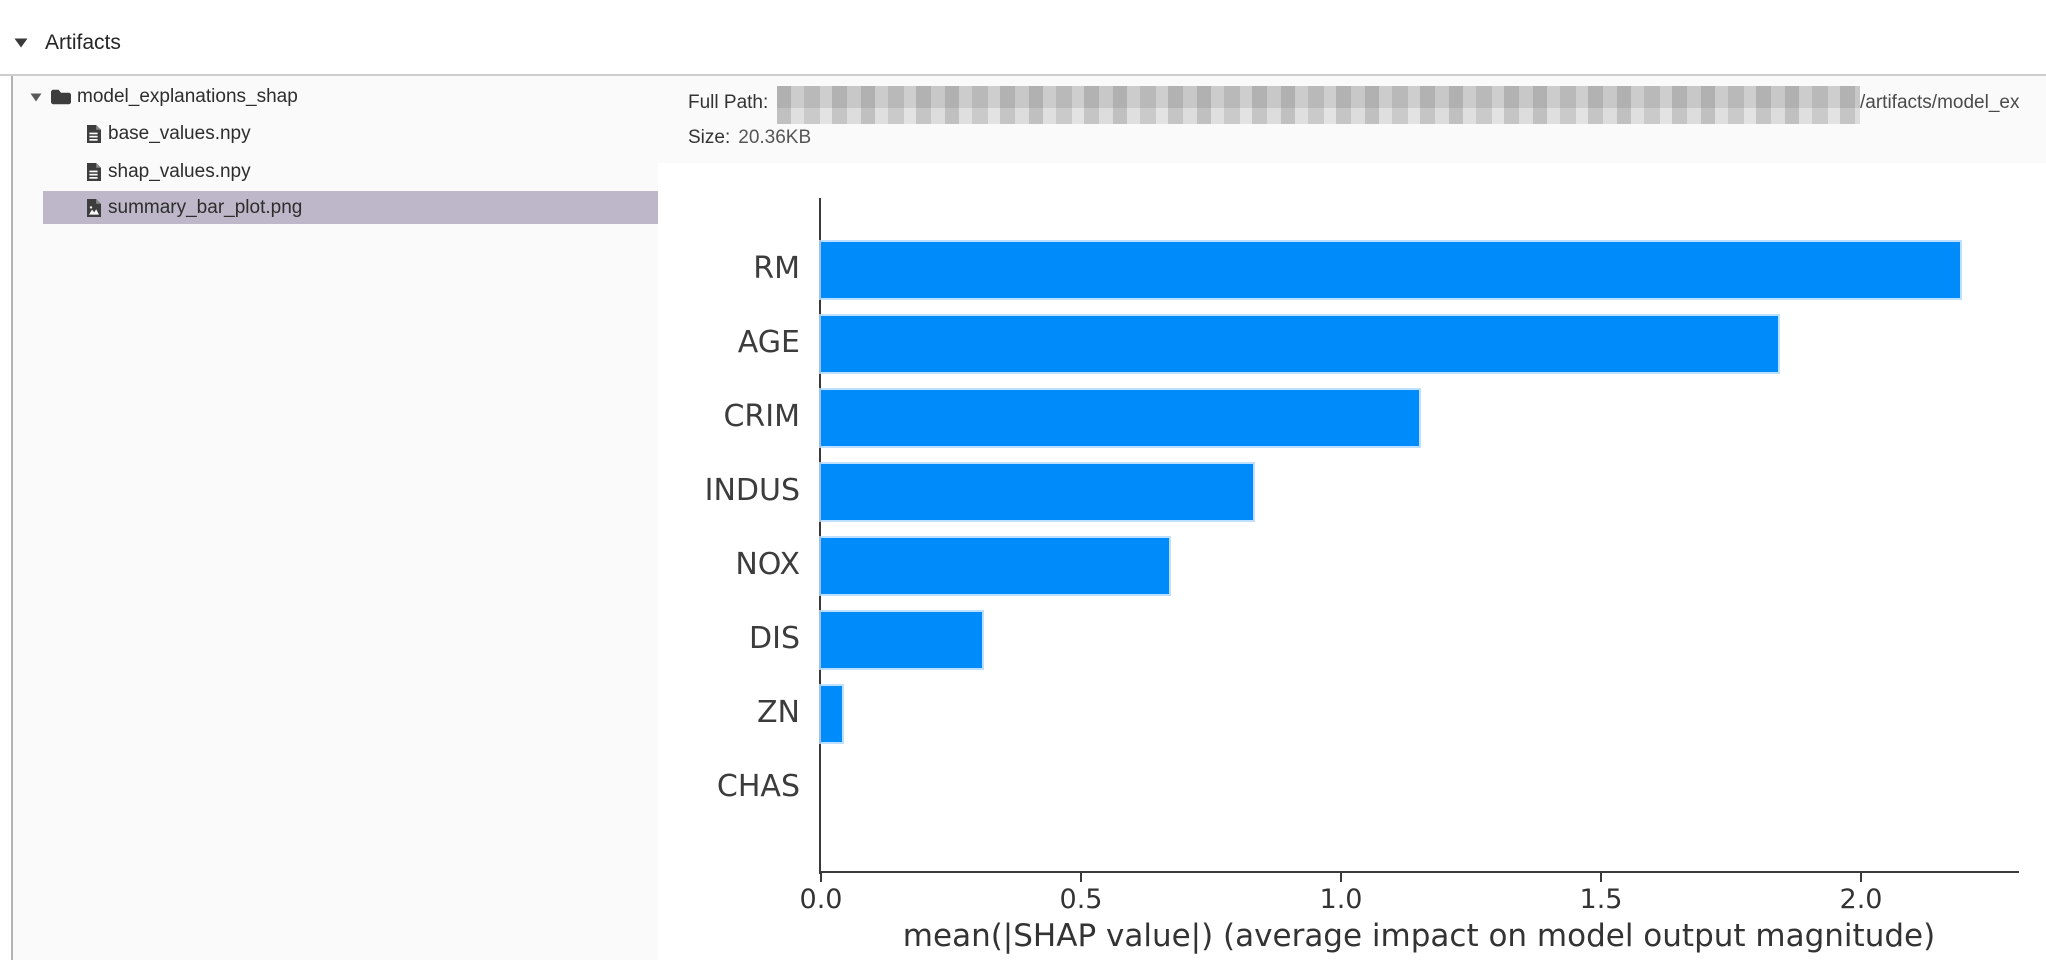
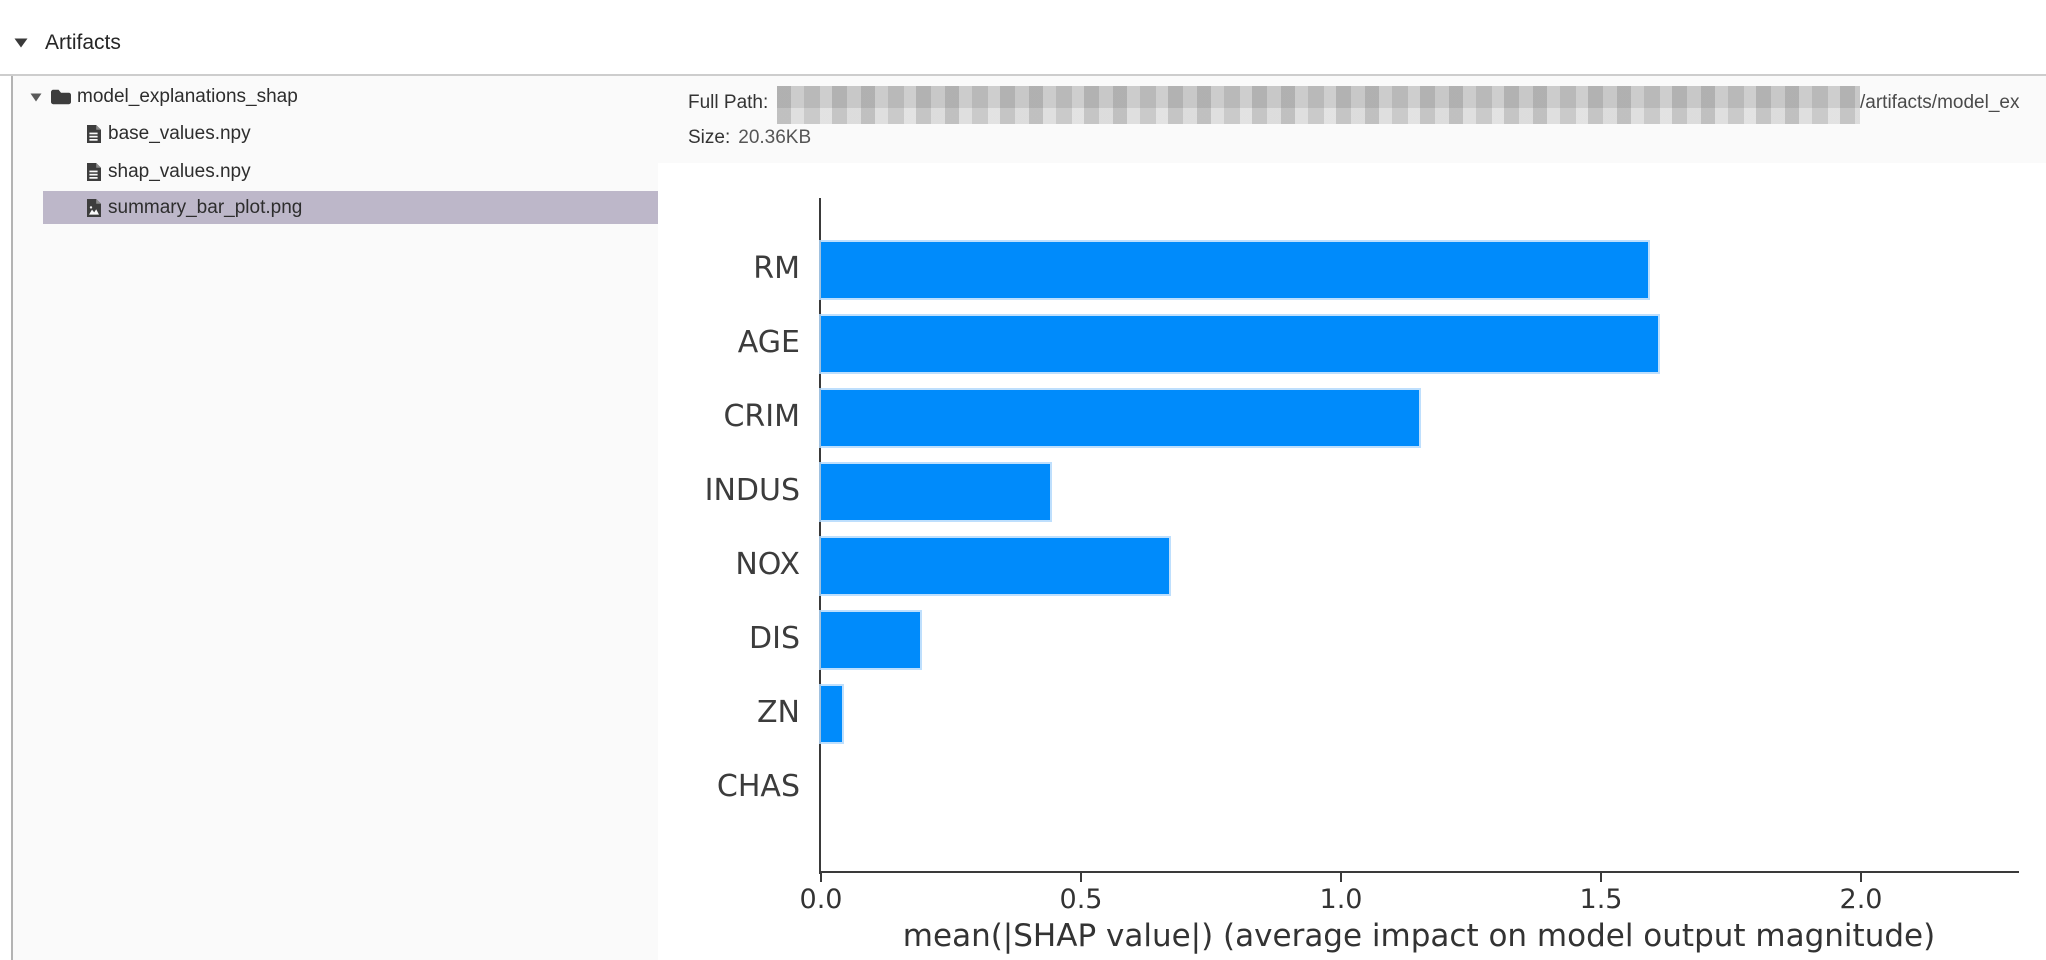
RM: 2.19 -> 1.59
AGE: 1.84 -> 1.61
INDUS: 0.83 -> 0.44
DIS: 0.31 -> 0.19
